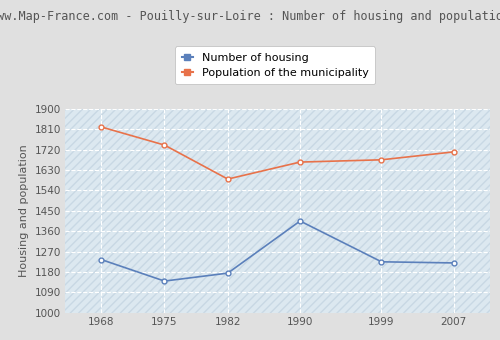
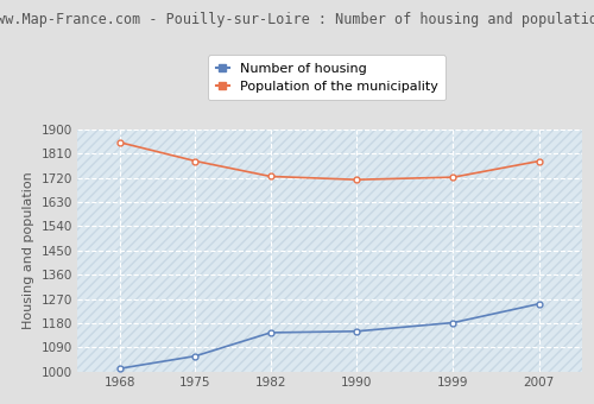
Number of housing/1968: 1235 -> 1012
Population of the municipality/1968: 1820 -> 1851
Number of housing/1975: 1140 -> 1058
Population of the municipality/1975: 1740 -> 1782
Number of housing/1982: 1175 -> 1145
Population of the municipality/1982: 1590 -> 1725
Number of housing/1990: 1405 -> 1150
Population of the municipality/1990: 1665 -> 1713
Number of housing/1999: 1225 -> 1182
Population of the municipality/1999: 1675 -> 1722
Number of housing/2007: 1220 -> 1252
Population of the municipality/2007: 1710 -> 1782
